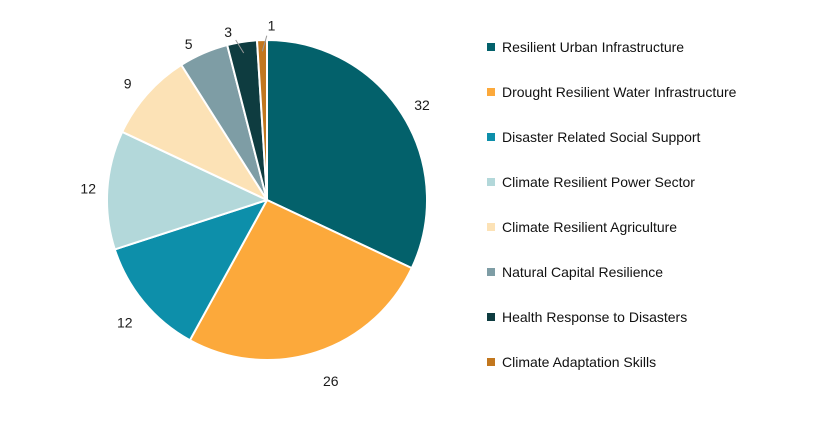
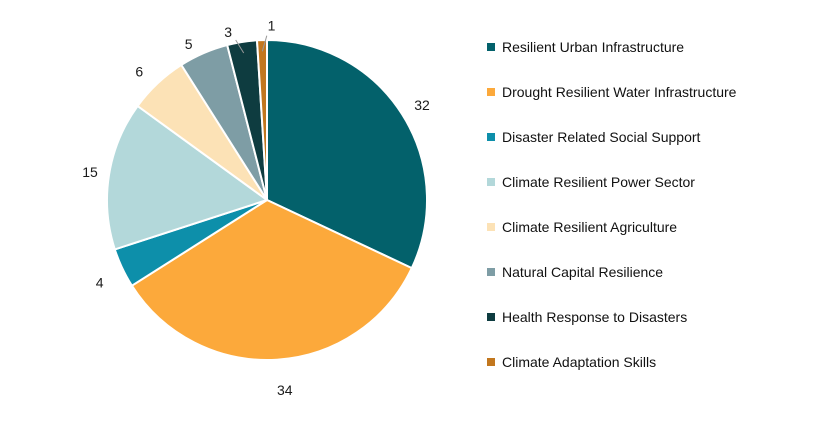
Drought Resilient Water Infrastructure: 26 -> 34
Disaster Related Social Support: 12 -> 4
Climate Resilient Power Sector: 12 -> 15
Climate Resilient Agriculture: 9 -> 6
